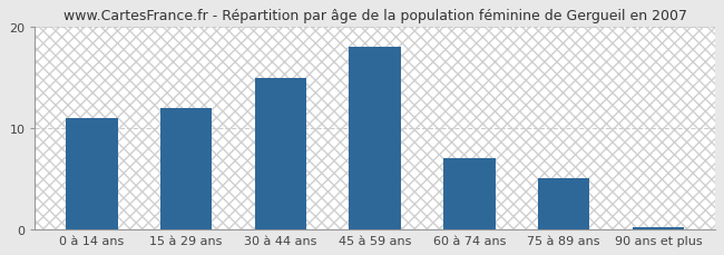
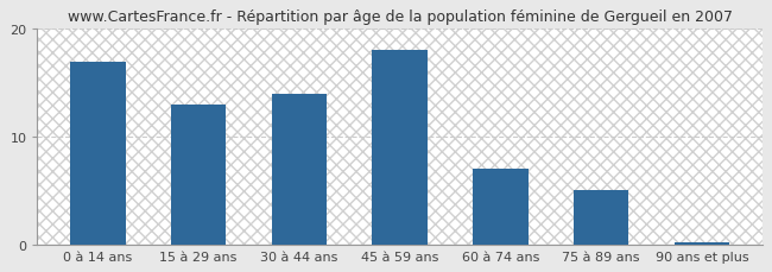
0 à 14 ans: 11.0 -> 17.0
15 à 29 ans: 12.0 -> 13.0
30 à 44 ans: 15.0 -> 14.0
